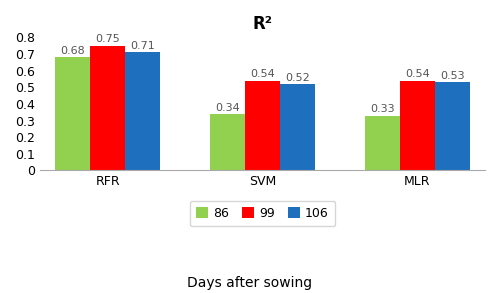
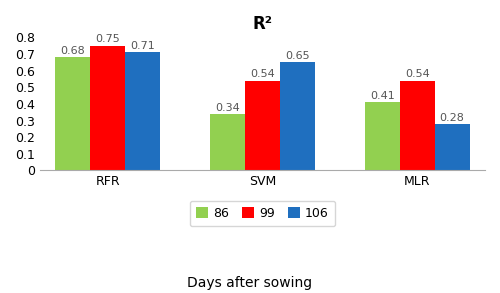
106/SVM: 0.52 -> 0.65
86/MLR: 0.33 -> 0.41
106/MLR: 0.53 -> 0.28
